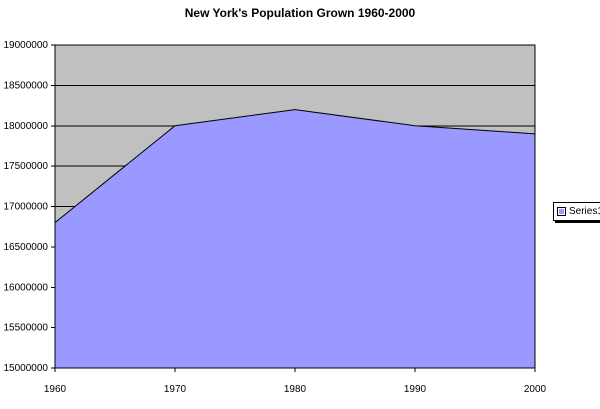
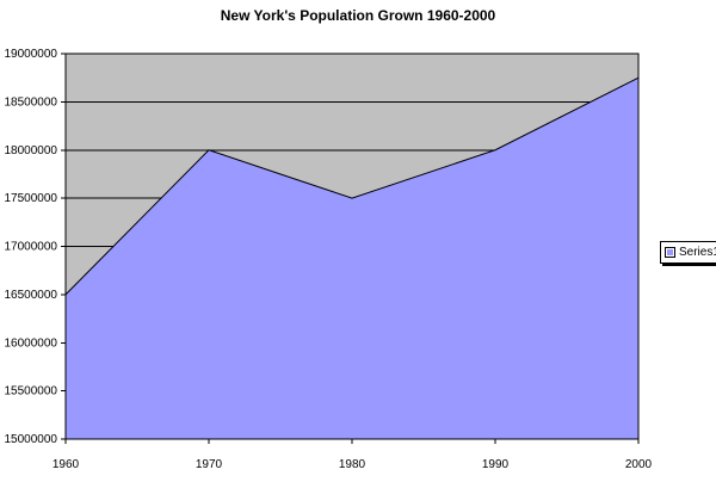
1960: 16800000 -> 16500000
1980: 18200000 -> 17500000
2000: 17900000 -> 18800000
